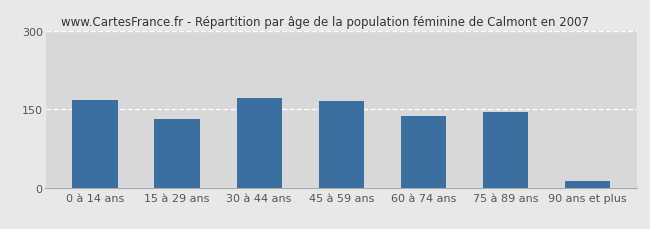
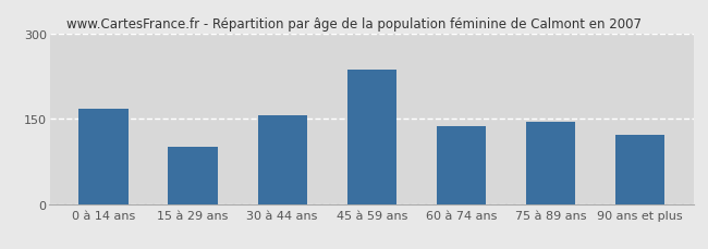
15 à 29 ans: 132 -> 100
30 à 44 ans: 172 -> 156
45 à 59 ans: 167 -> 238
90 ans et plus: 13 -> 122
